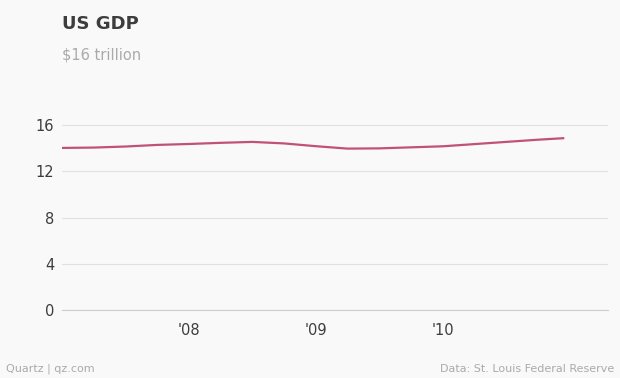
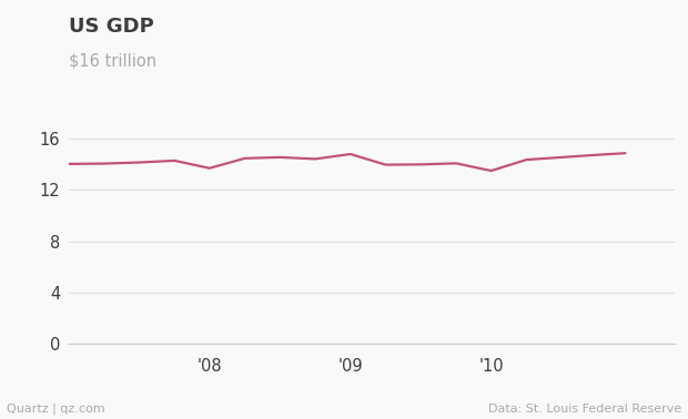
'08: 14.4 -> 13.7
'09: 14.2 -> 14.8
'10: 14.2 -> 13.5
